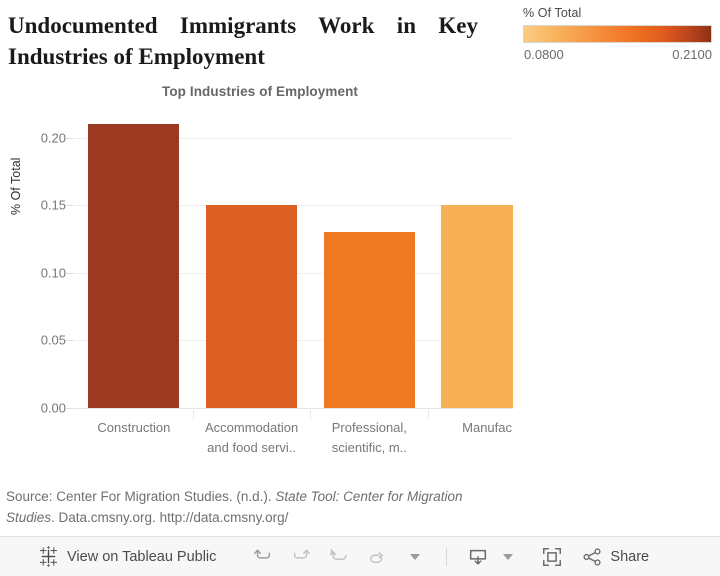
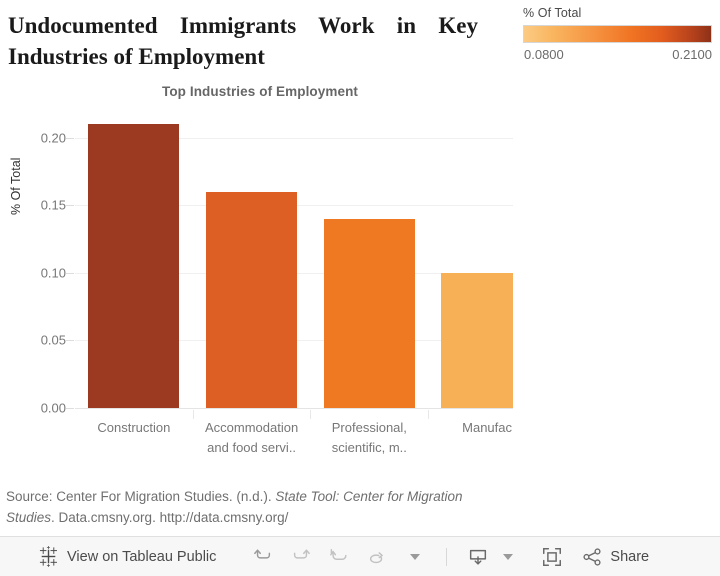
Accommodation and food servi..: 0.15 -> 0.16
Professional, scientific, m..: 0.13 -> 0.14
Manufac: 0.15 -> 0.10
